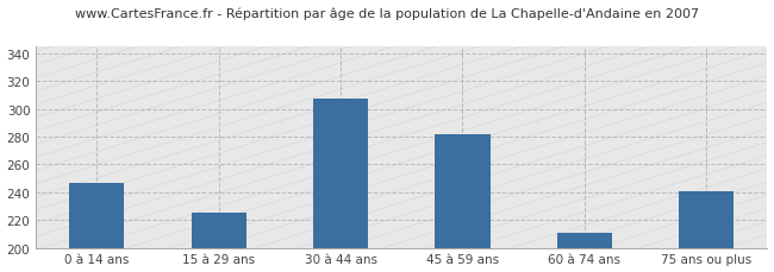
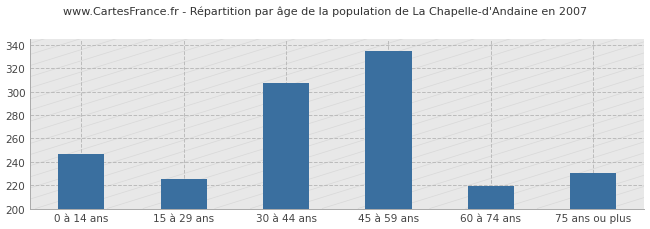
45 à 59 ans: 282 -> 335
60 à 74 ans: 211 -> 219
75 ans ou plus: 241 -> 230
